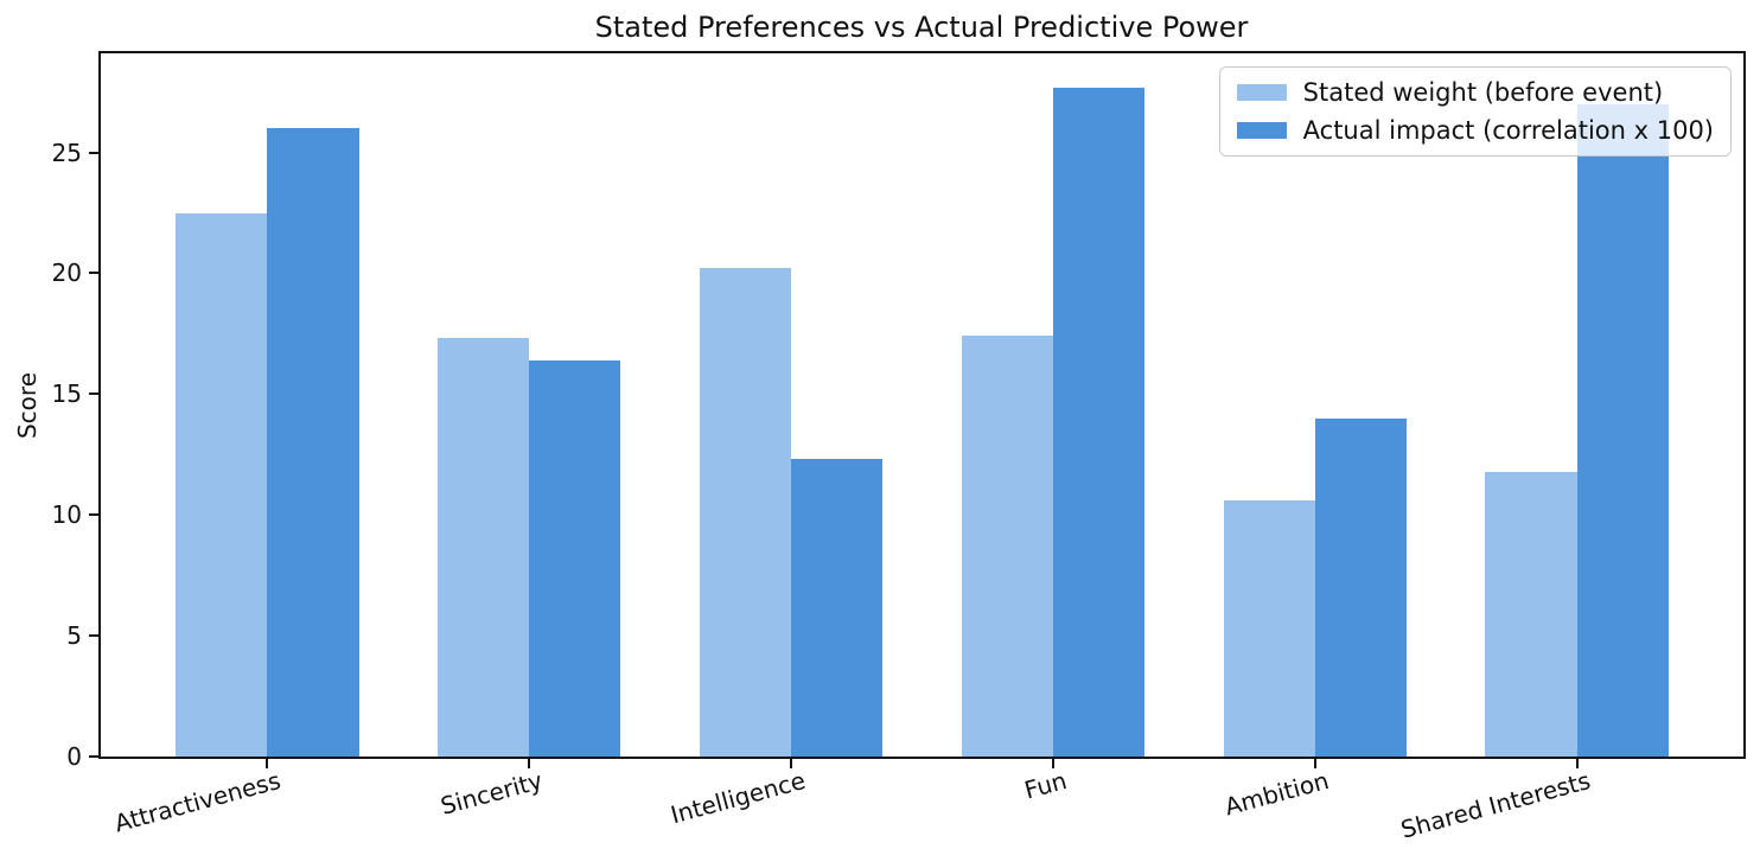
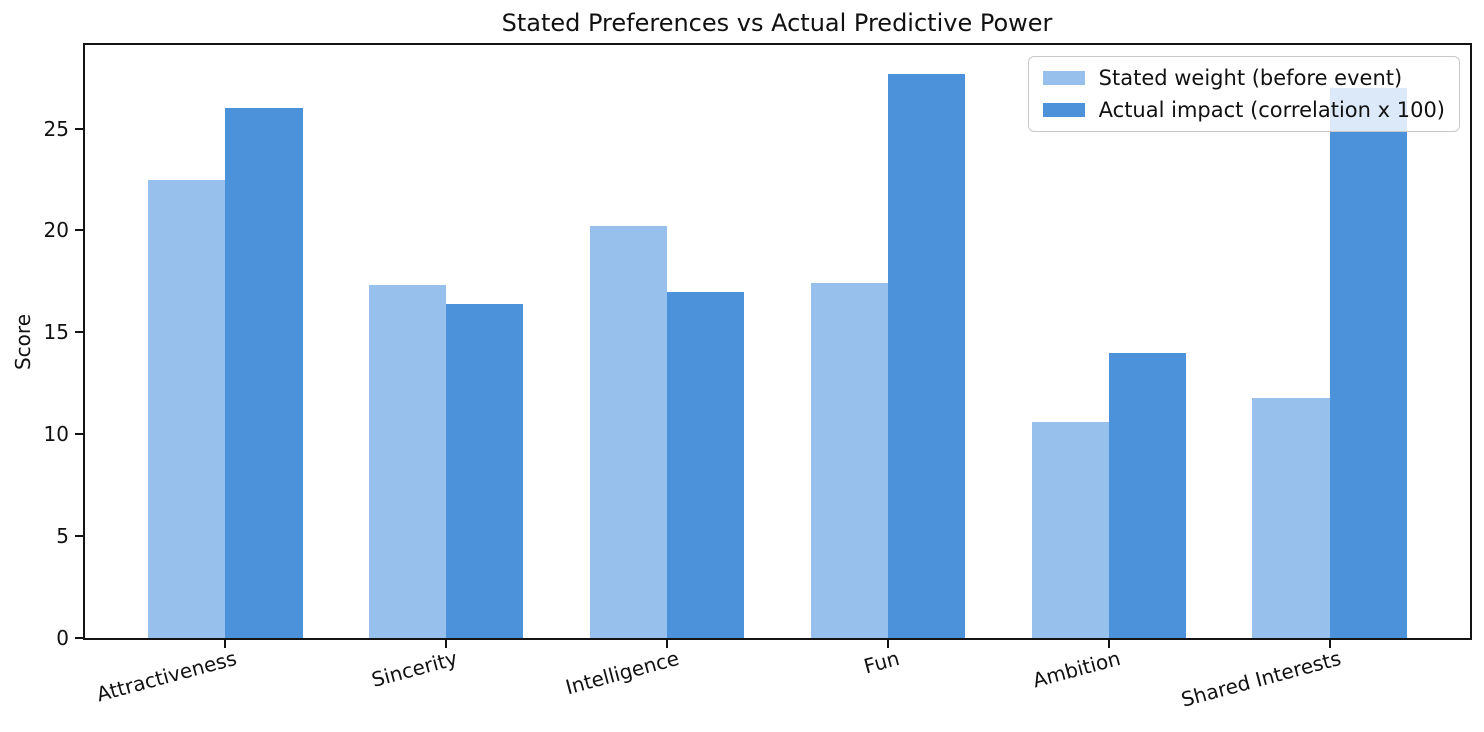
Actual impact (correlation x 100)/Intelligence: 12.3 -> 17.0
